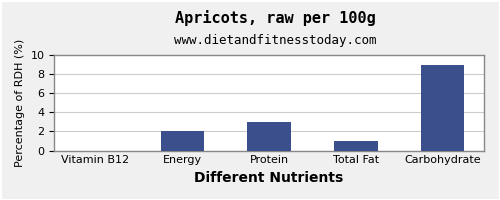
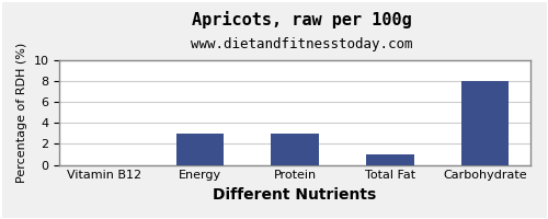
Energy: 2 -> 3
Carbohydrate: 9 -> 8
